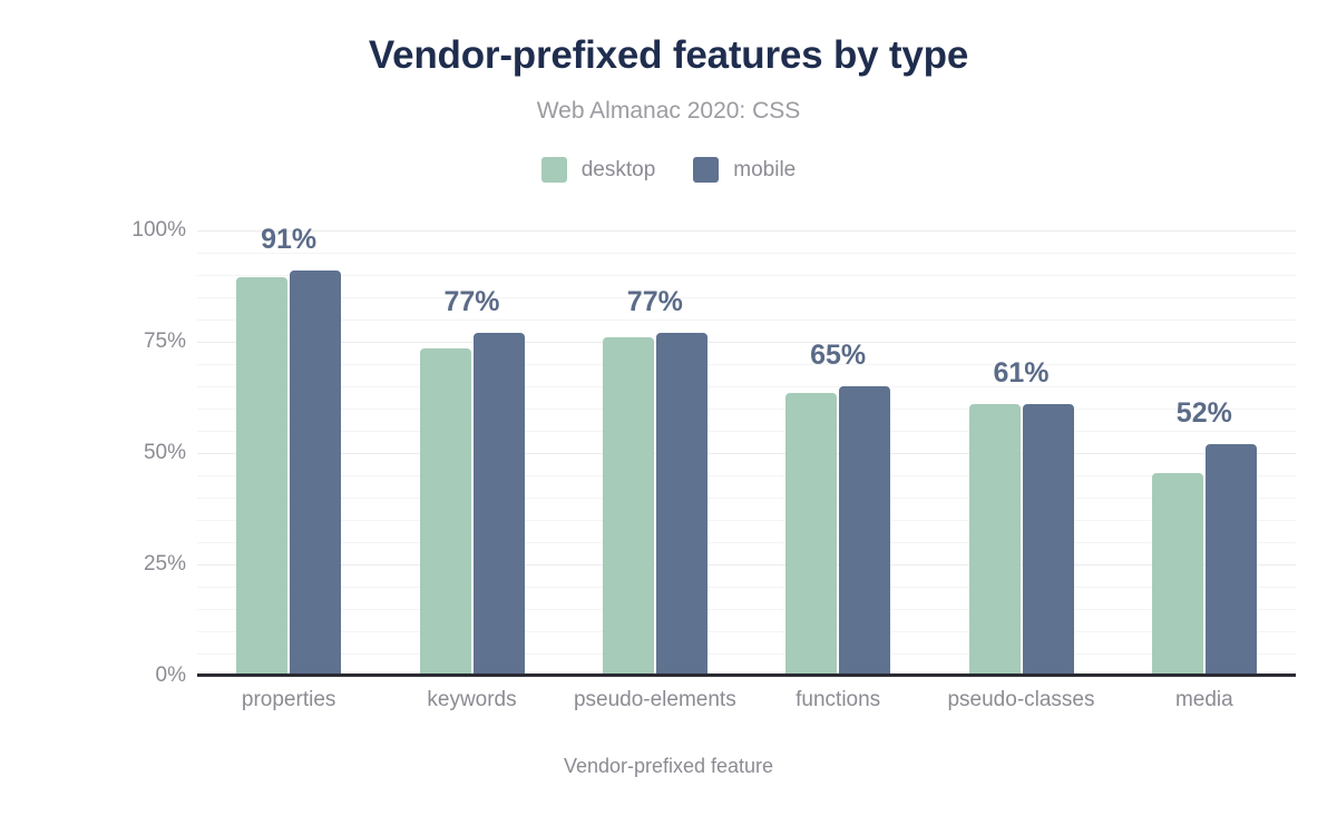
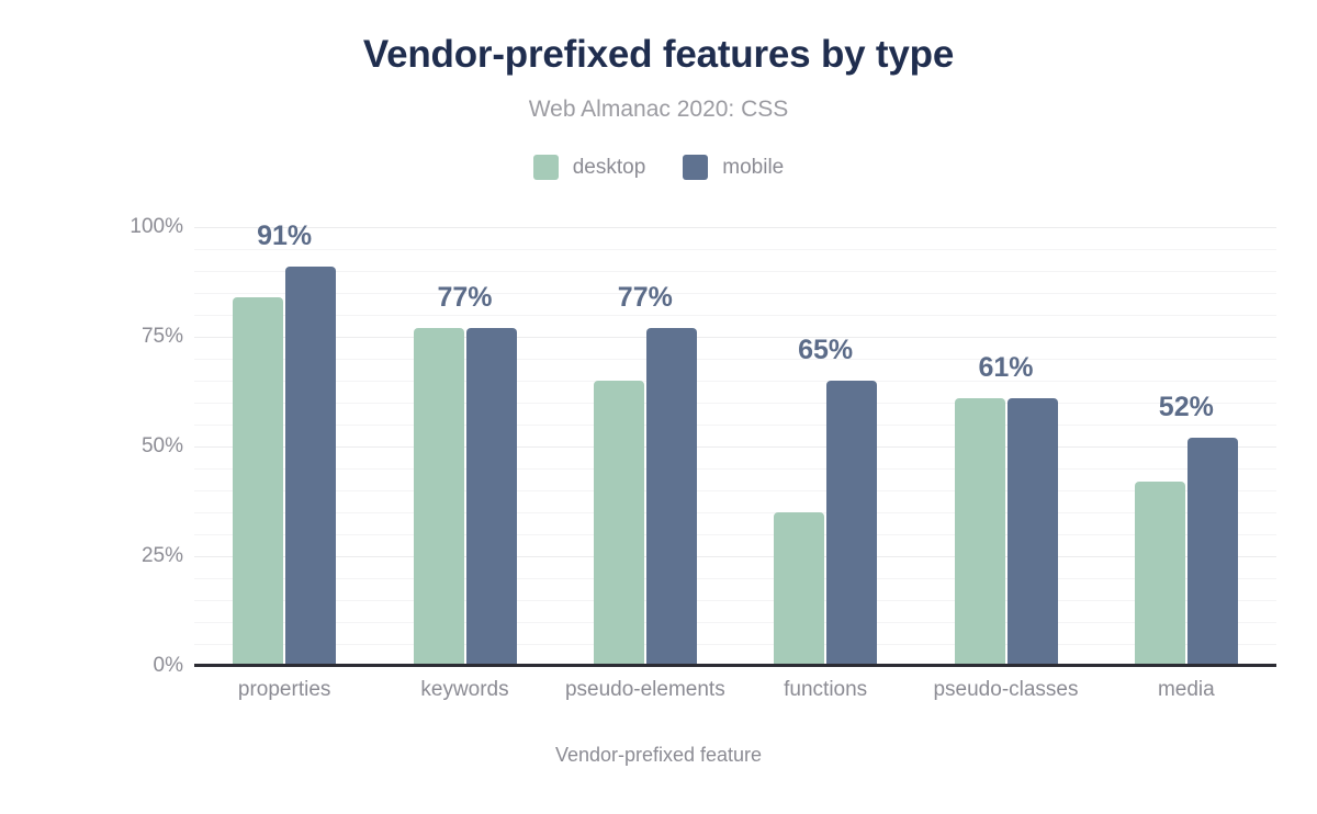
desktop/properties: 90% -> 84%
desktop/keywords: 74% -> 77%
desktop/pseudo-elements: 76% -> 65%
desktop/functions: 64% -> 35%
desktop/media: 46% -> 42%
